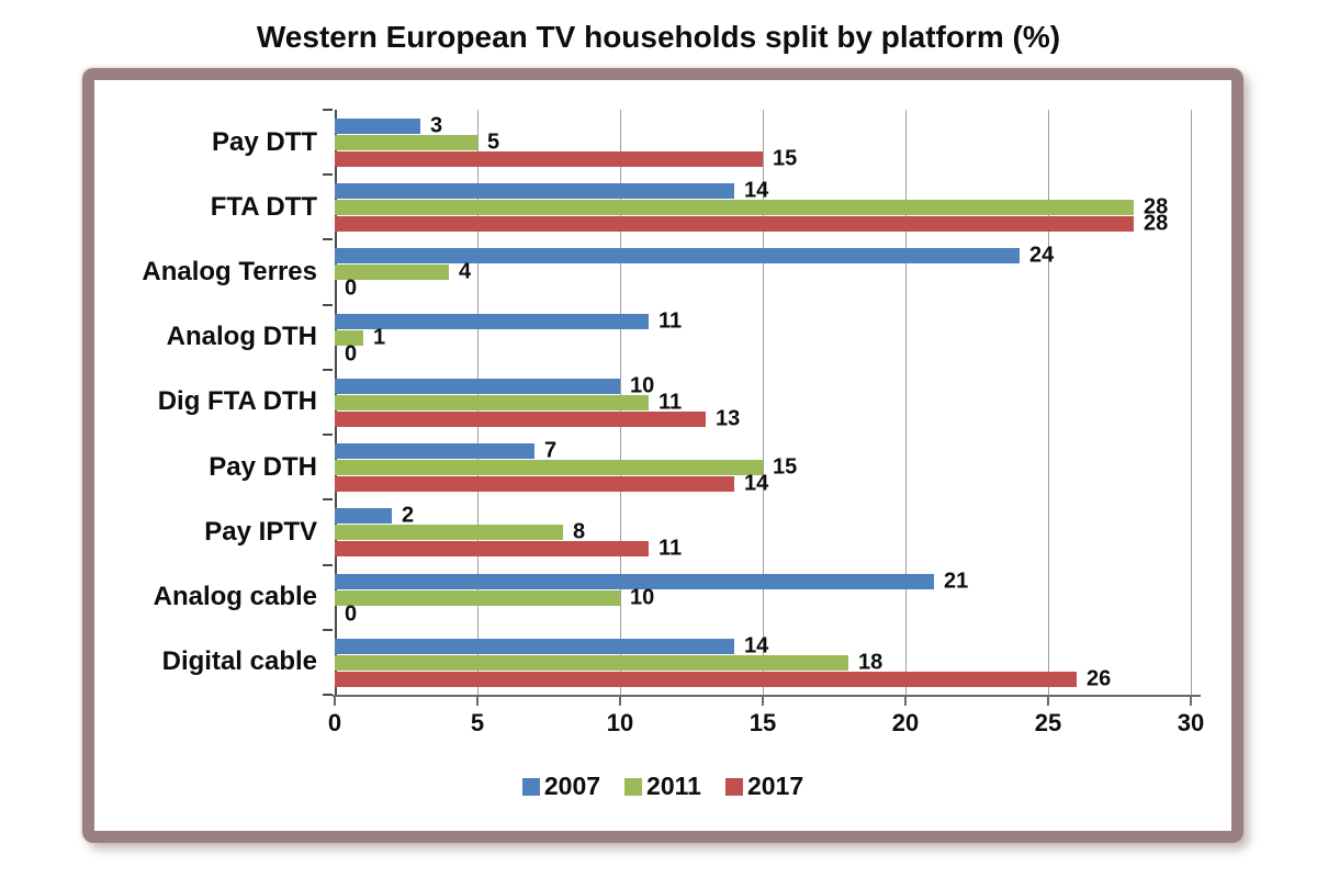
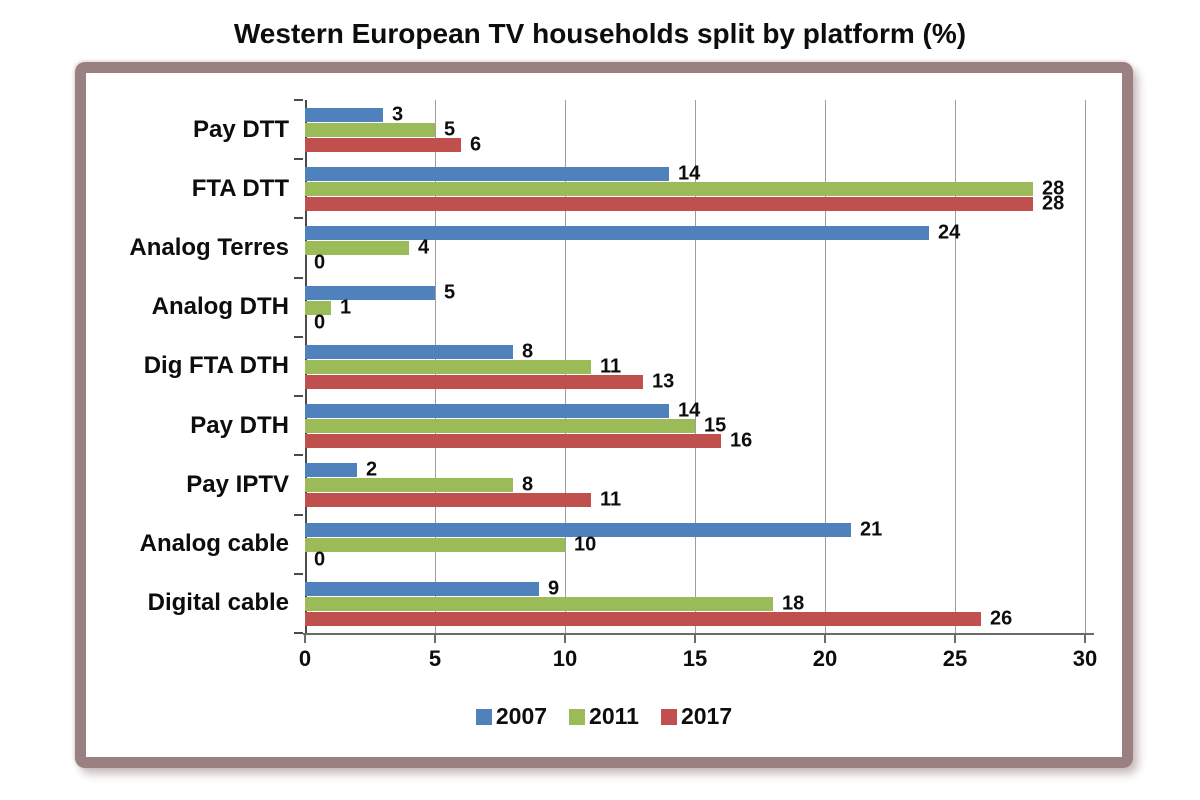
2017/Pay DTT: 15 -> 6
2007/Analog DTH: 11 -> 5
2007/Dig FTA DTH: 10 -> 8
2007/Pay DTH: 7 -> 14
2017/Pay DTH: 14 -> 16
2007/Digital cable: 14 -> 9
